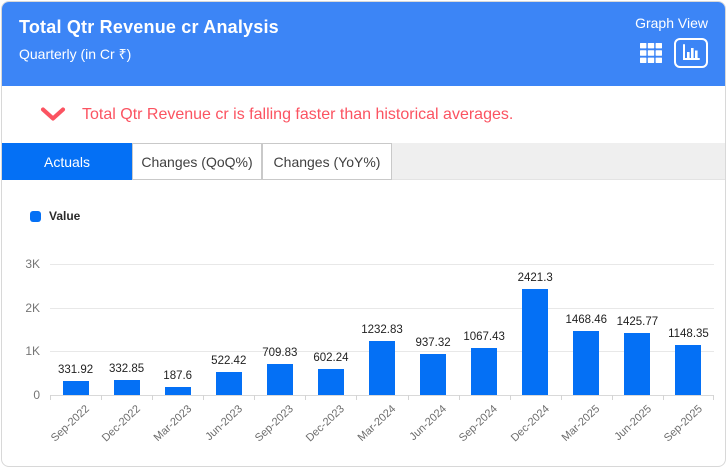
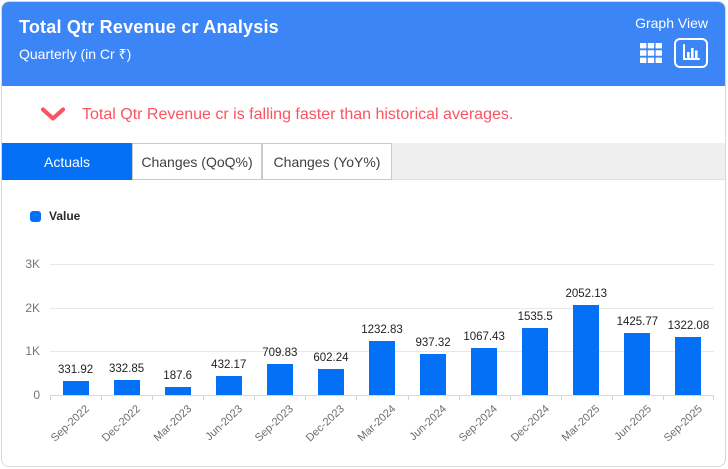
Jun-2023: 522.42 -> 432.17
Dec-2024: 2421.3 -> 1535.5
Mar-2025: 1468.46 -> 2052.13
Sep-2025: 1148.35 -> 1322.08
